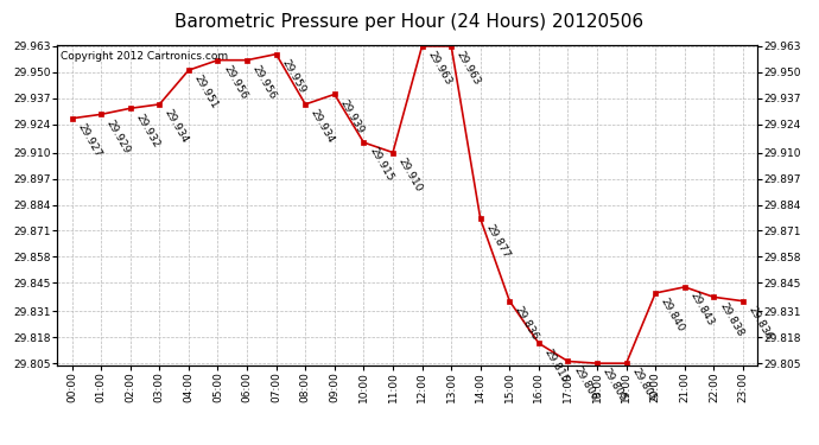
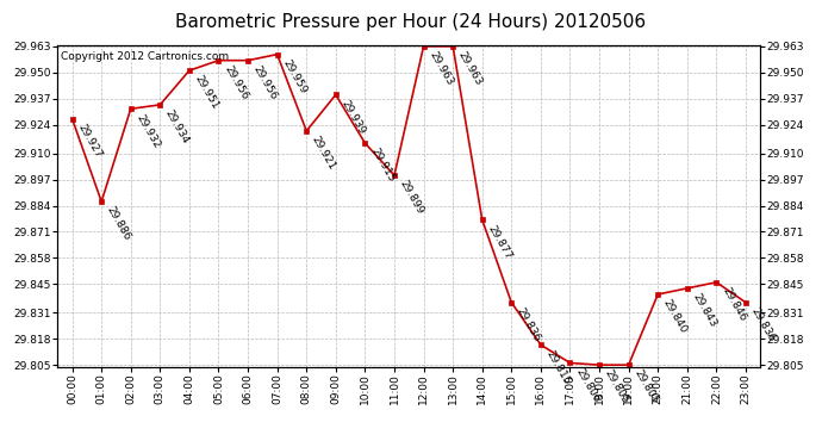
01:00: 29.929 -> 29.886
08:00: 29.934 -> 29.921
11:00: 29.910 -> 29.899
22:00: 29.838 -> 29.846
